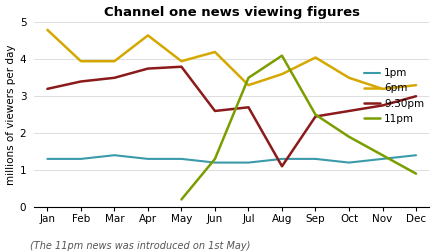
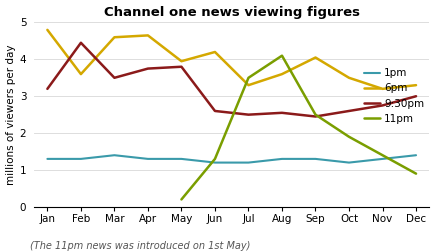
6pm/Feb: 3.95 -> 3.60
9:30pm/Feb: 3.40 -> 4.45
6pm/Mar: 3.95 -> 4.60
9:30pm/Jul: 2.70 -> 2.50
9:30pm/Aug: 1.10 -> 2.55
